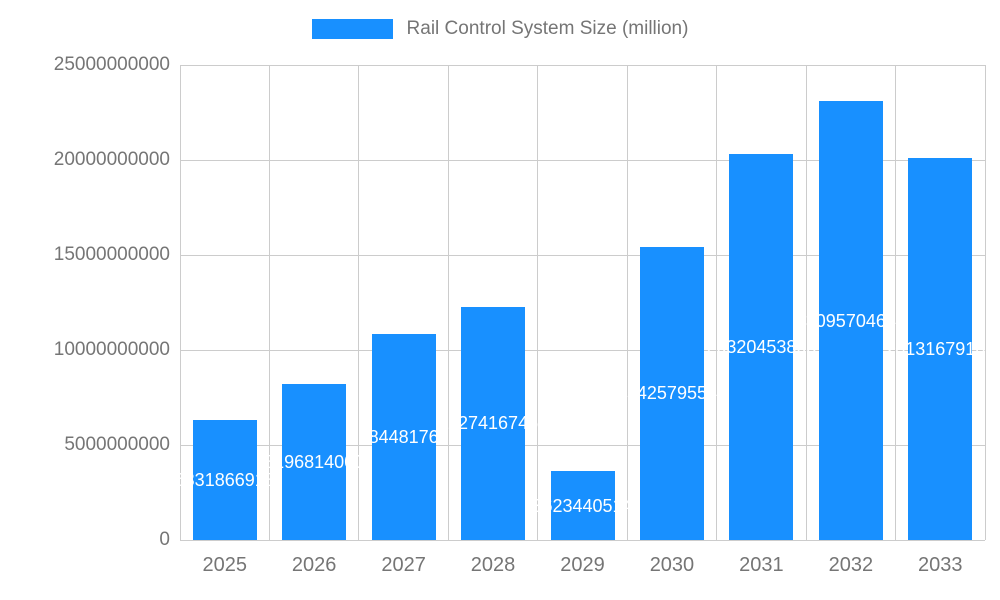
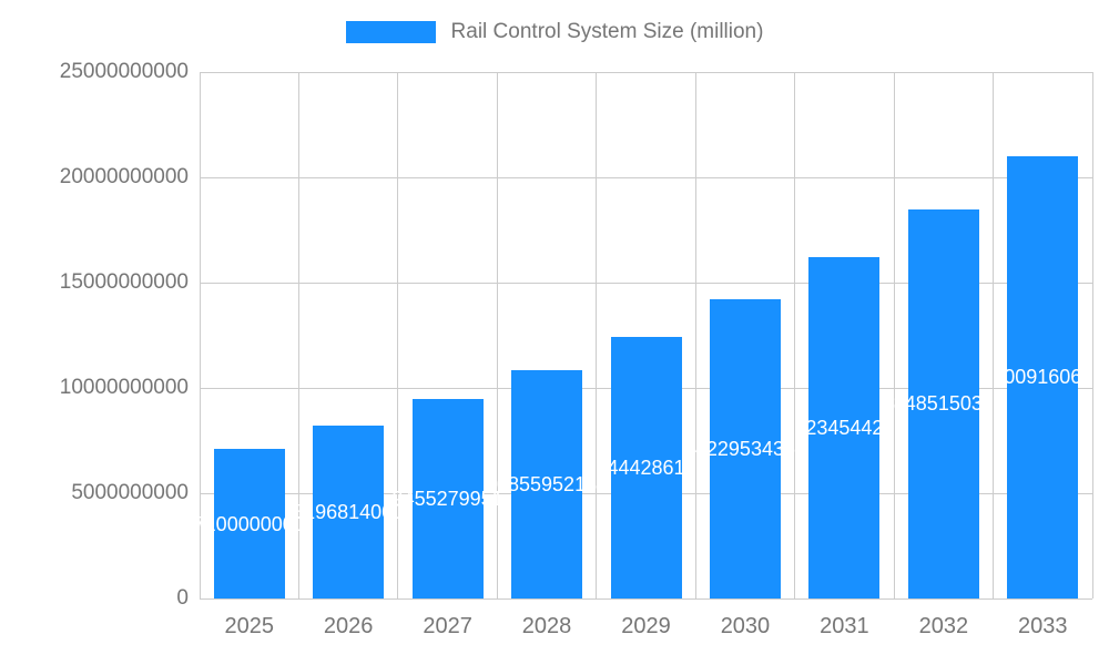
2025: 6331866918 -> 7100000000
2027: 10844817652 -> 9455279951
2028: 12274167458 -> 10855952137
2029: 3623440514 -> 12444286196
2030: 15425795549 -> 14229534355
2031: 20320453805 -> 16234544243
2032: 23095704649 -> 18485150321
2033: 20131679166 -> 21009160621
